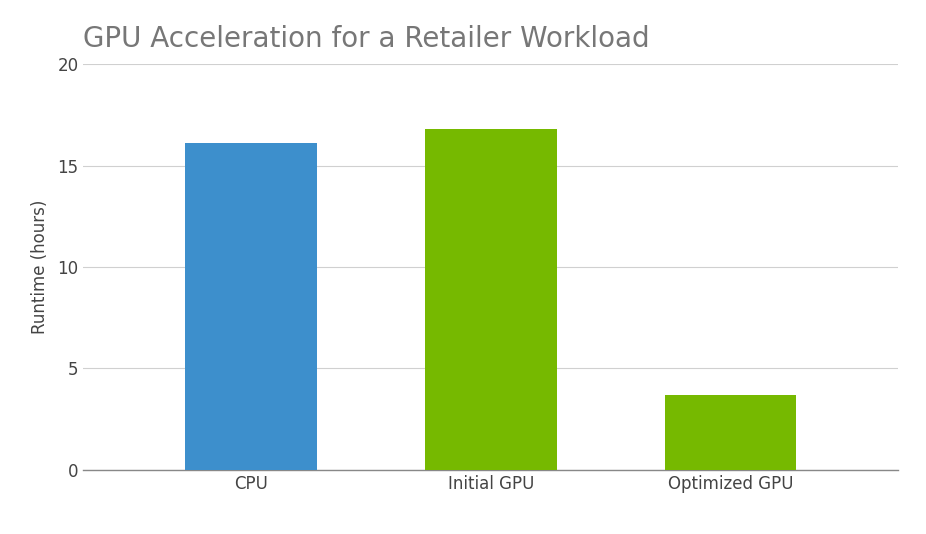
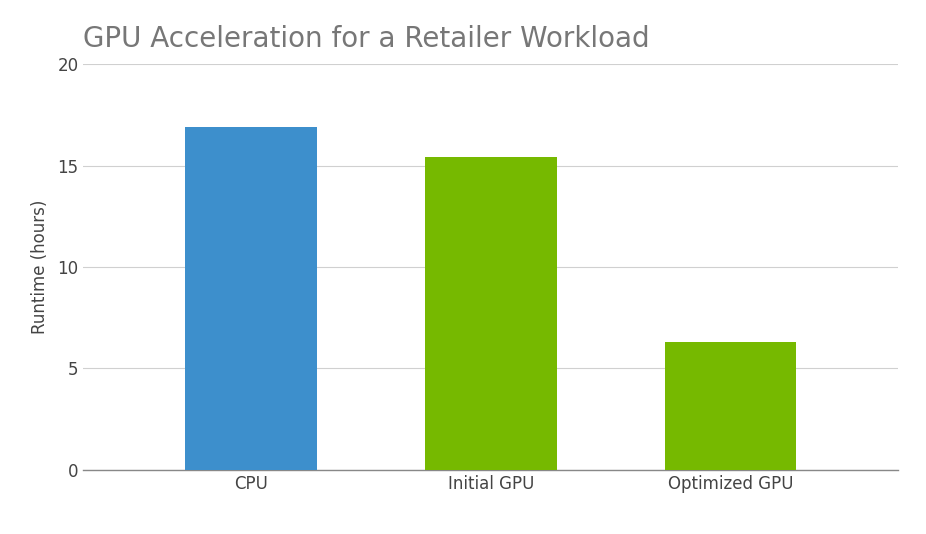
CPU: 16.1 -> 16.9
Initial GPU: 16.8 -> 15.4
Optimized GPU: 3.7 -> 6.3
